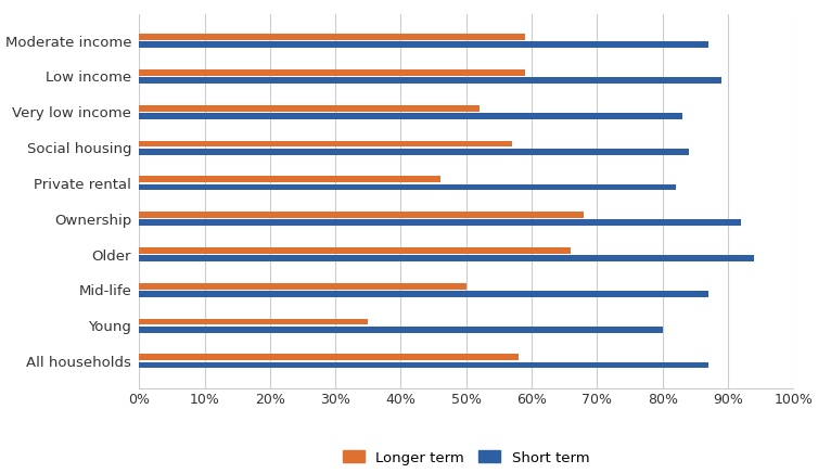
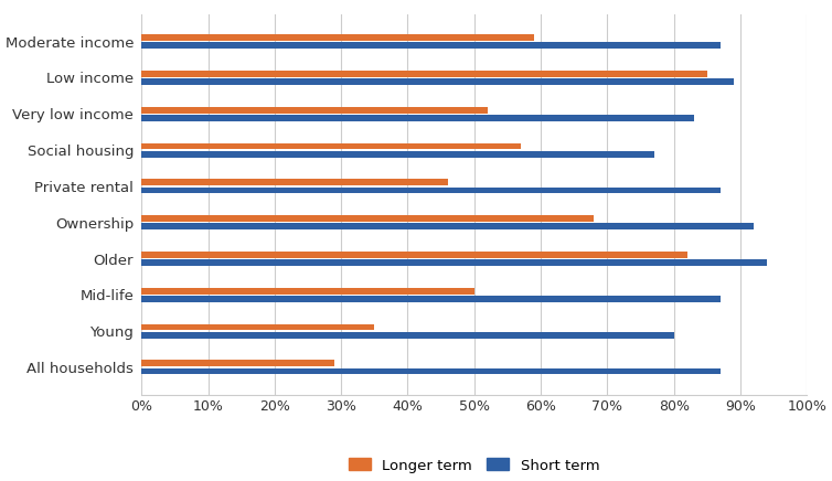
Longer term/Low income: 59% -> 85%
Short term/Social housing: 84% -> 77%
Short term/Private rental: 82% -> 87%
Longer term/Older: 66% -> 82%
Longer term/All households: 58% -> 29%
